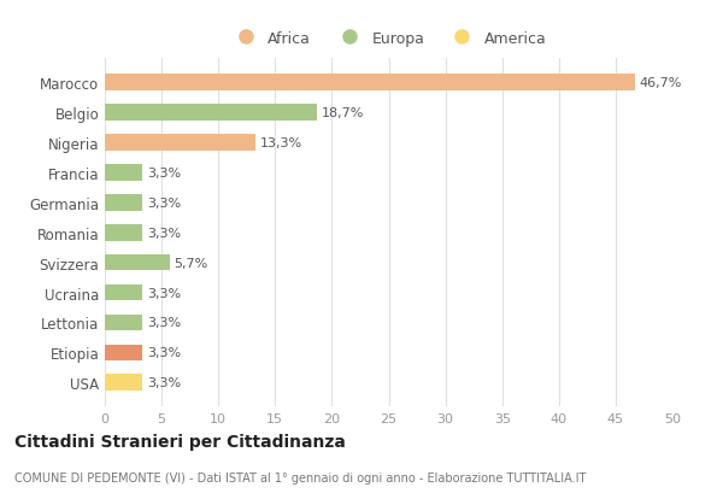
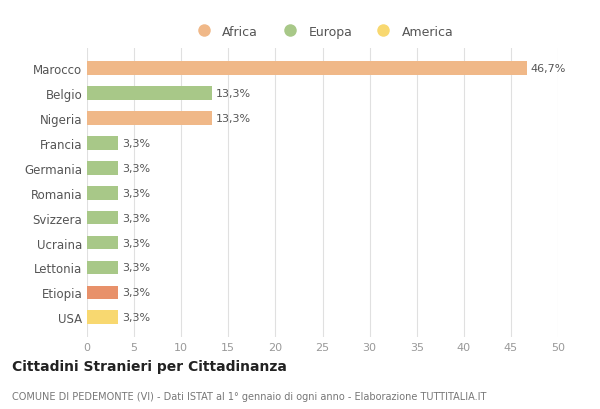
Belgio: 18,7% -> 13,3%
Svizzera: 5,7% -> 3,3%
